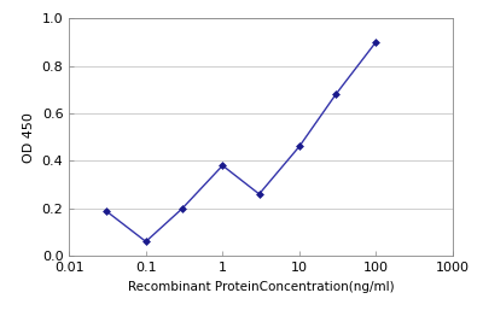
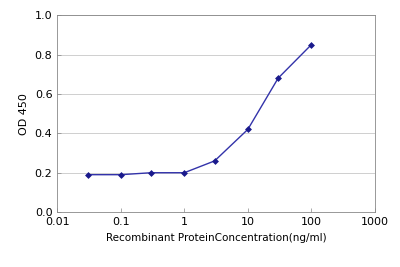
0.1: 0.06 -> 0.19
1: 0.38 -> 0.20
10: 0.46 -> 0.42
100: 0.90 -> 0.85
